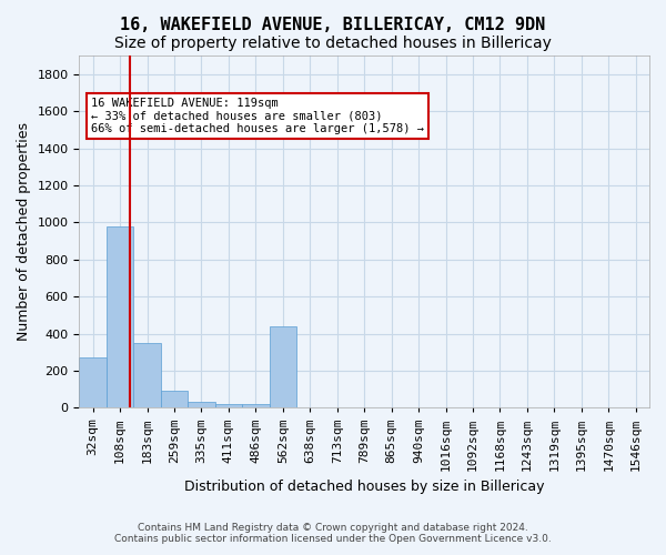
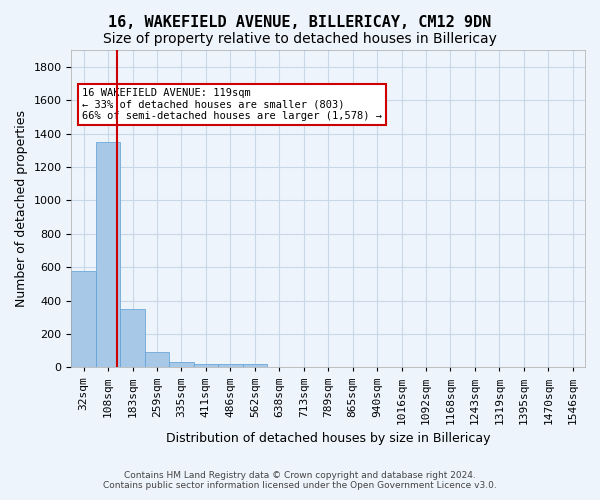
32sqm: 270 -> 580
108sqm: 980 -> 1350
562sqm: 440 -> 20
